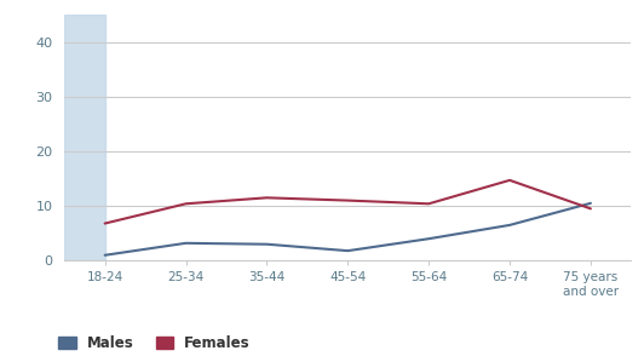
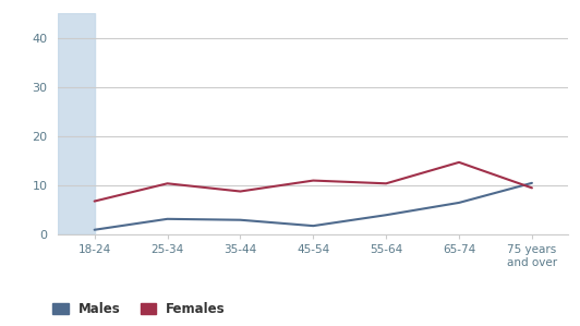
Females/35-44: 11.5 -> 8.8
